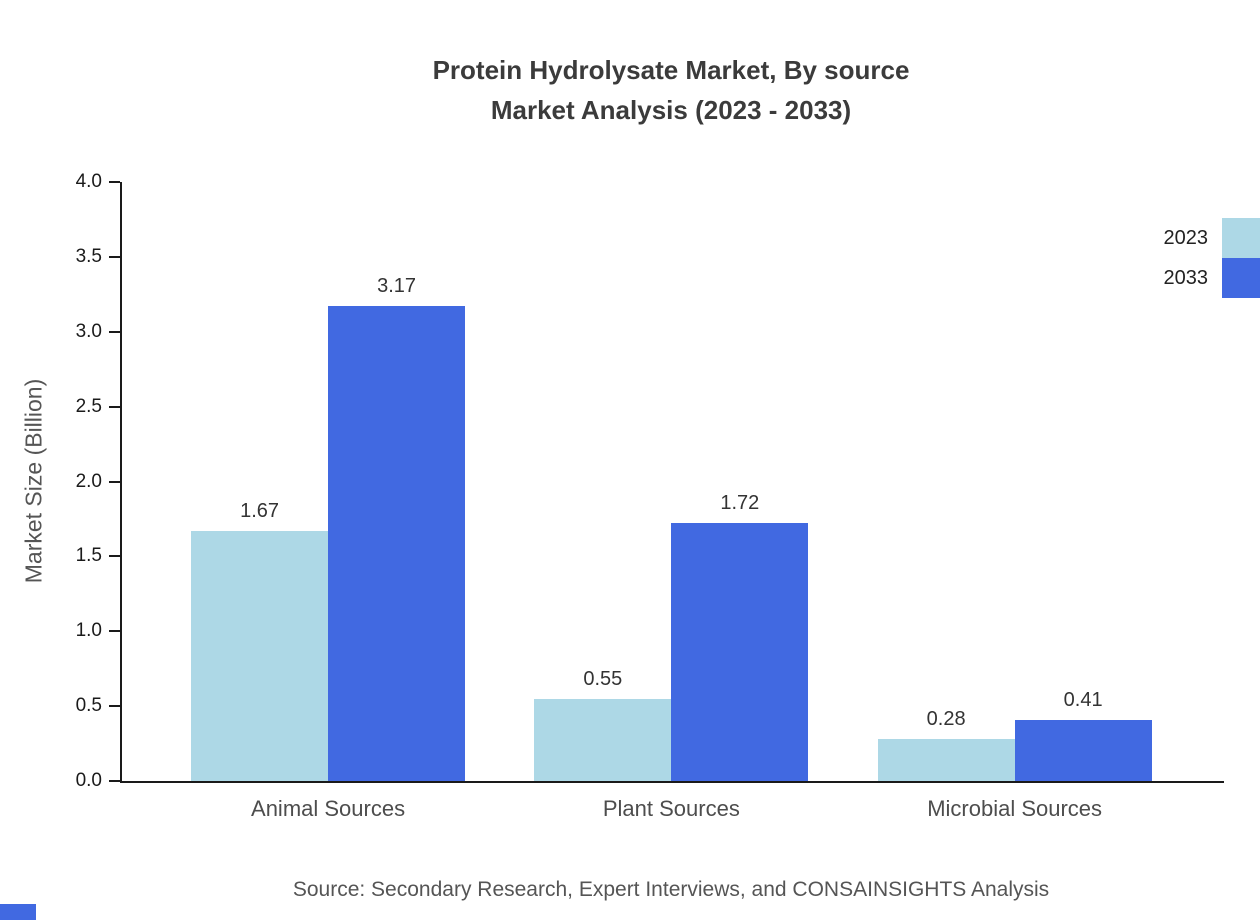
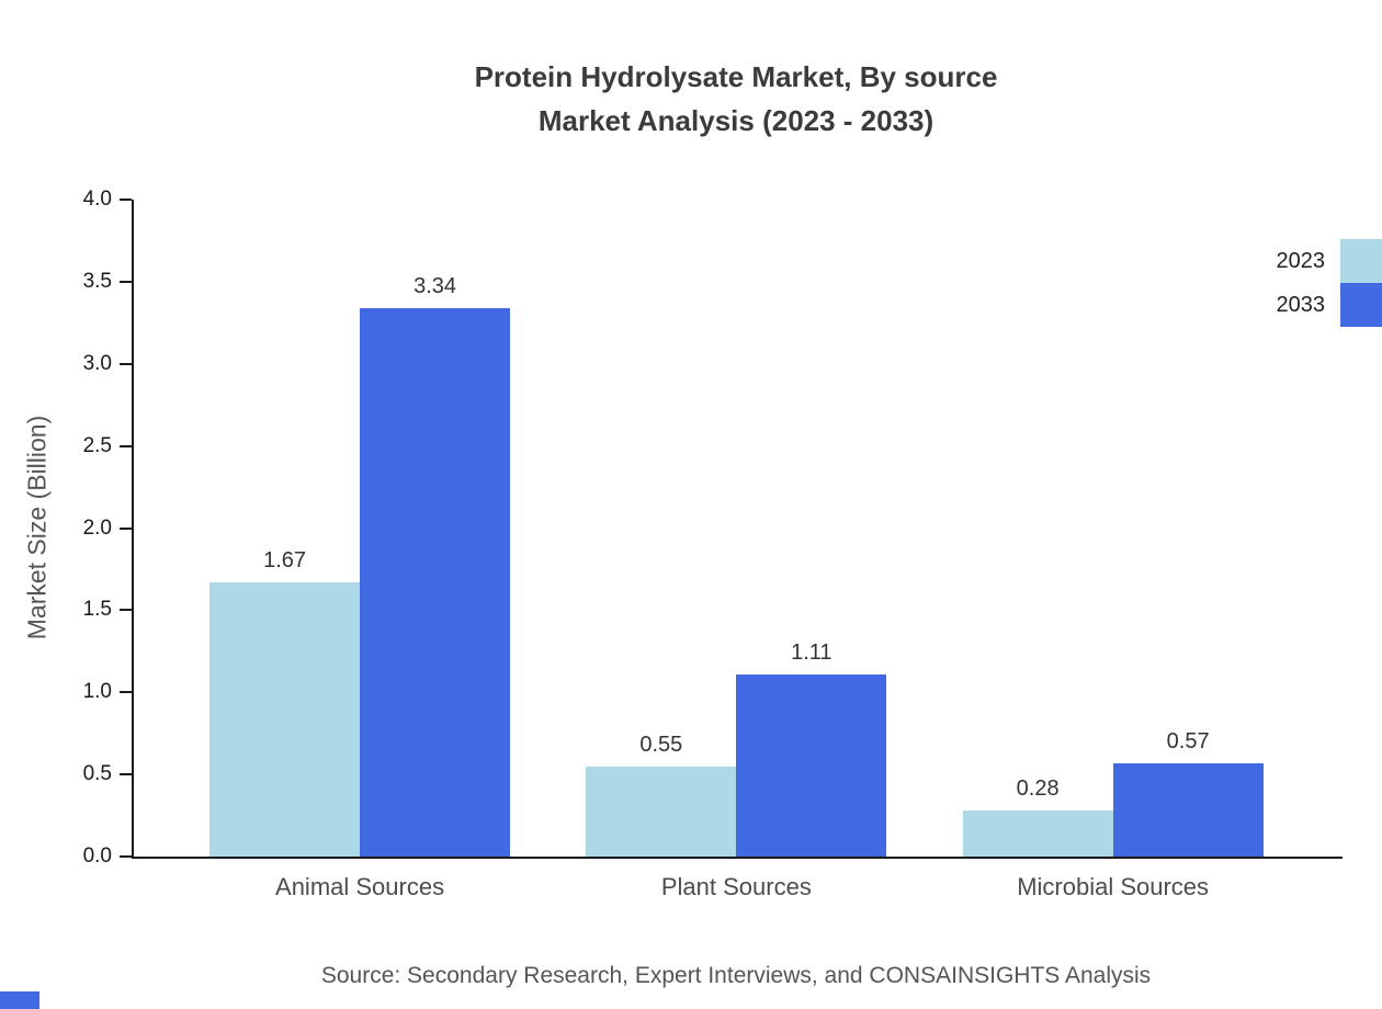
2033/Animal Sources: 3.17 -> 3.34
2033/Plant Sources: 1.72 -> 1.11
2033/Microbial Sources: 0.41 -> 0.57
